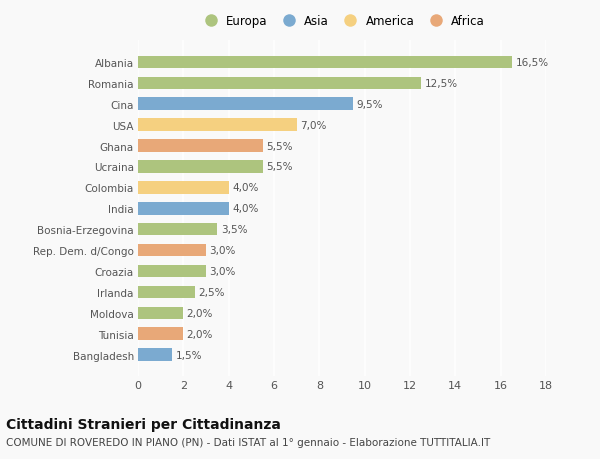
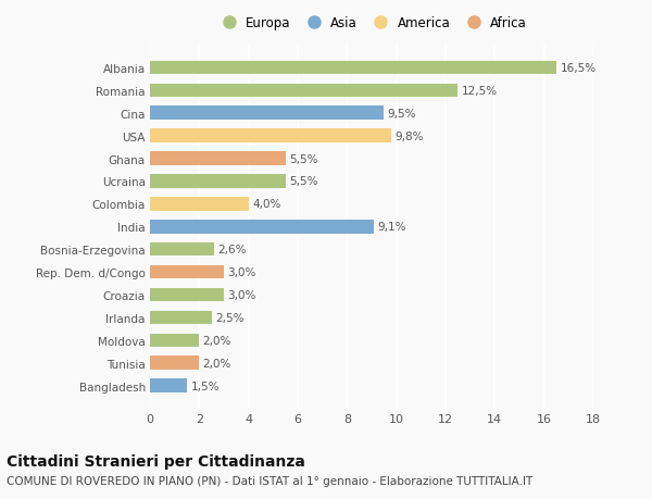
USA: 7,0% -> 9,8%
India: 4,0% -> 9,1%
Bosnia-Erzegovina: 3,5% -> 2,6%
